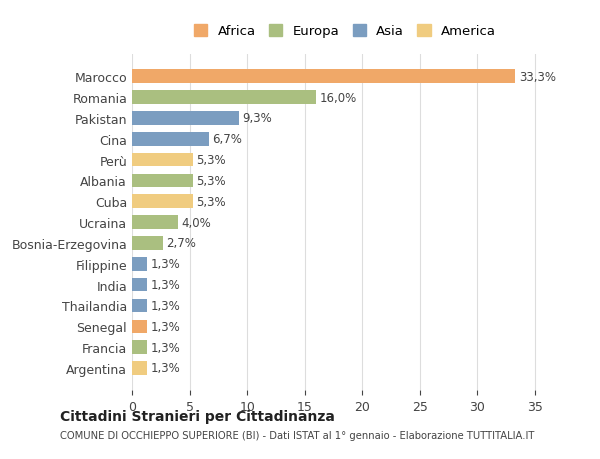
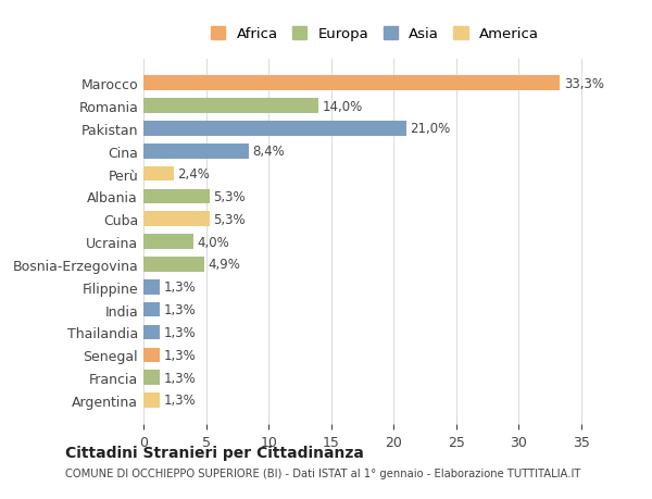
Romania: 16,0% -> 14,0%
Pakistan: 9,3% -> 21,0%
Cina: 6,7% -> 8,4%
Perù: 5,3% -> 2,4%
Bosnia-Erzegovina: 2,7% -> 4,9%
